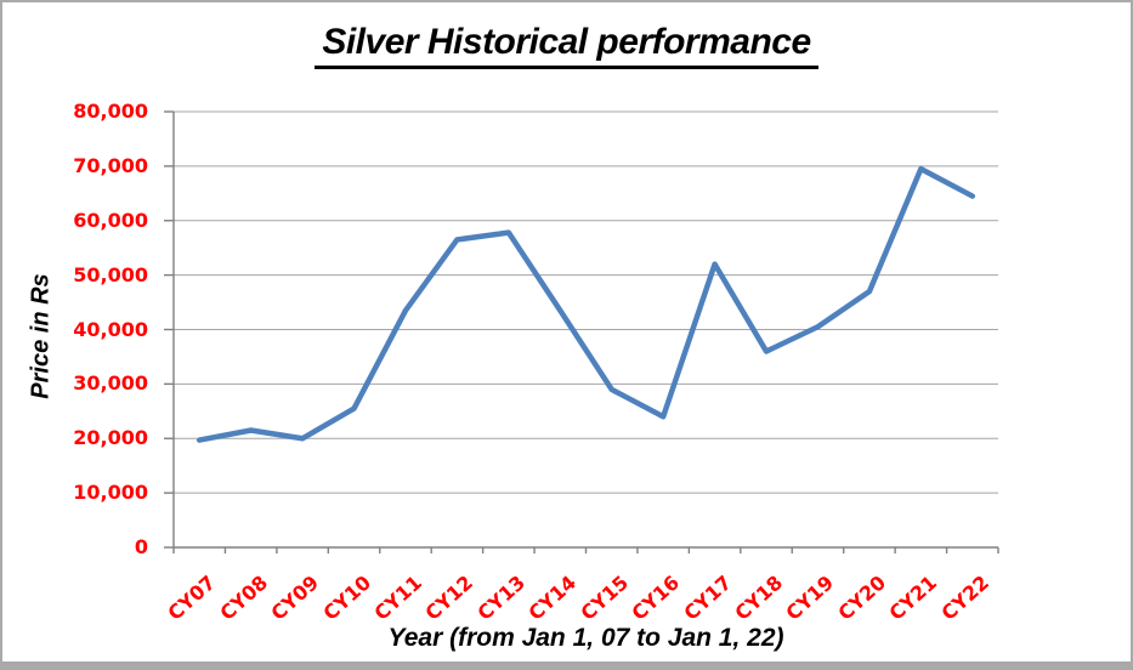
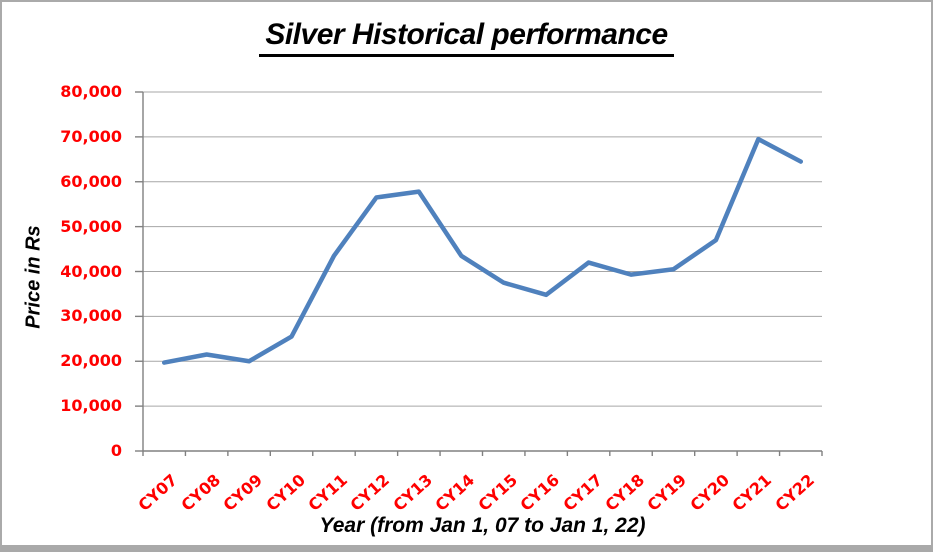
CY15: 29000 -> 38000
CY16: 24000 -> 35000
CY17: 52000 -> 42000
CY18: 36000 -> 39000
